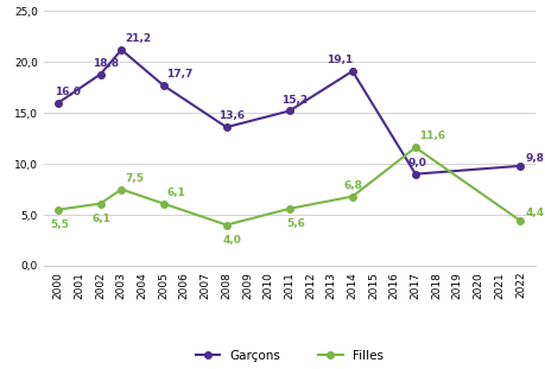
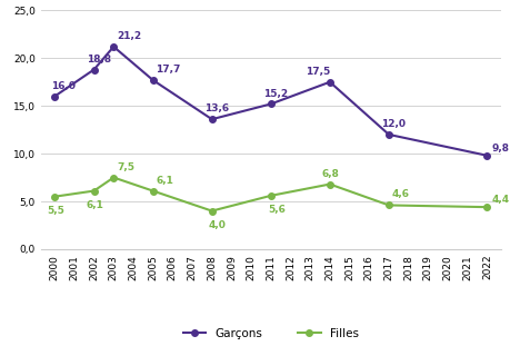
Garçons/2014: 19,1 -> 17,5
Garçons/2017: 9,0 -> 12,0
Filles/2017: 11,6 -> 4,6
